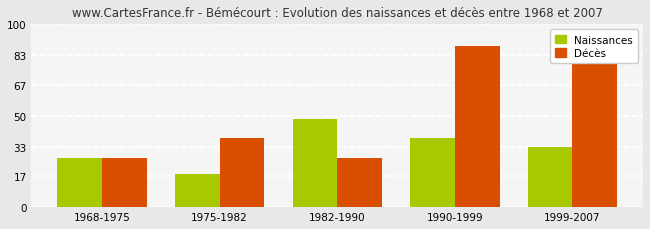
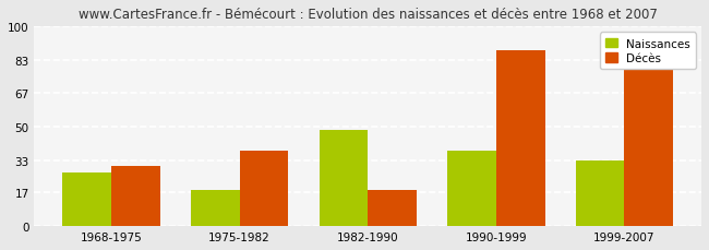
Décès/1968-1975: 27 -> 30
Décès/1982-1990: 27 -> 18
